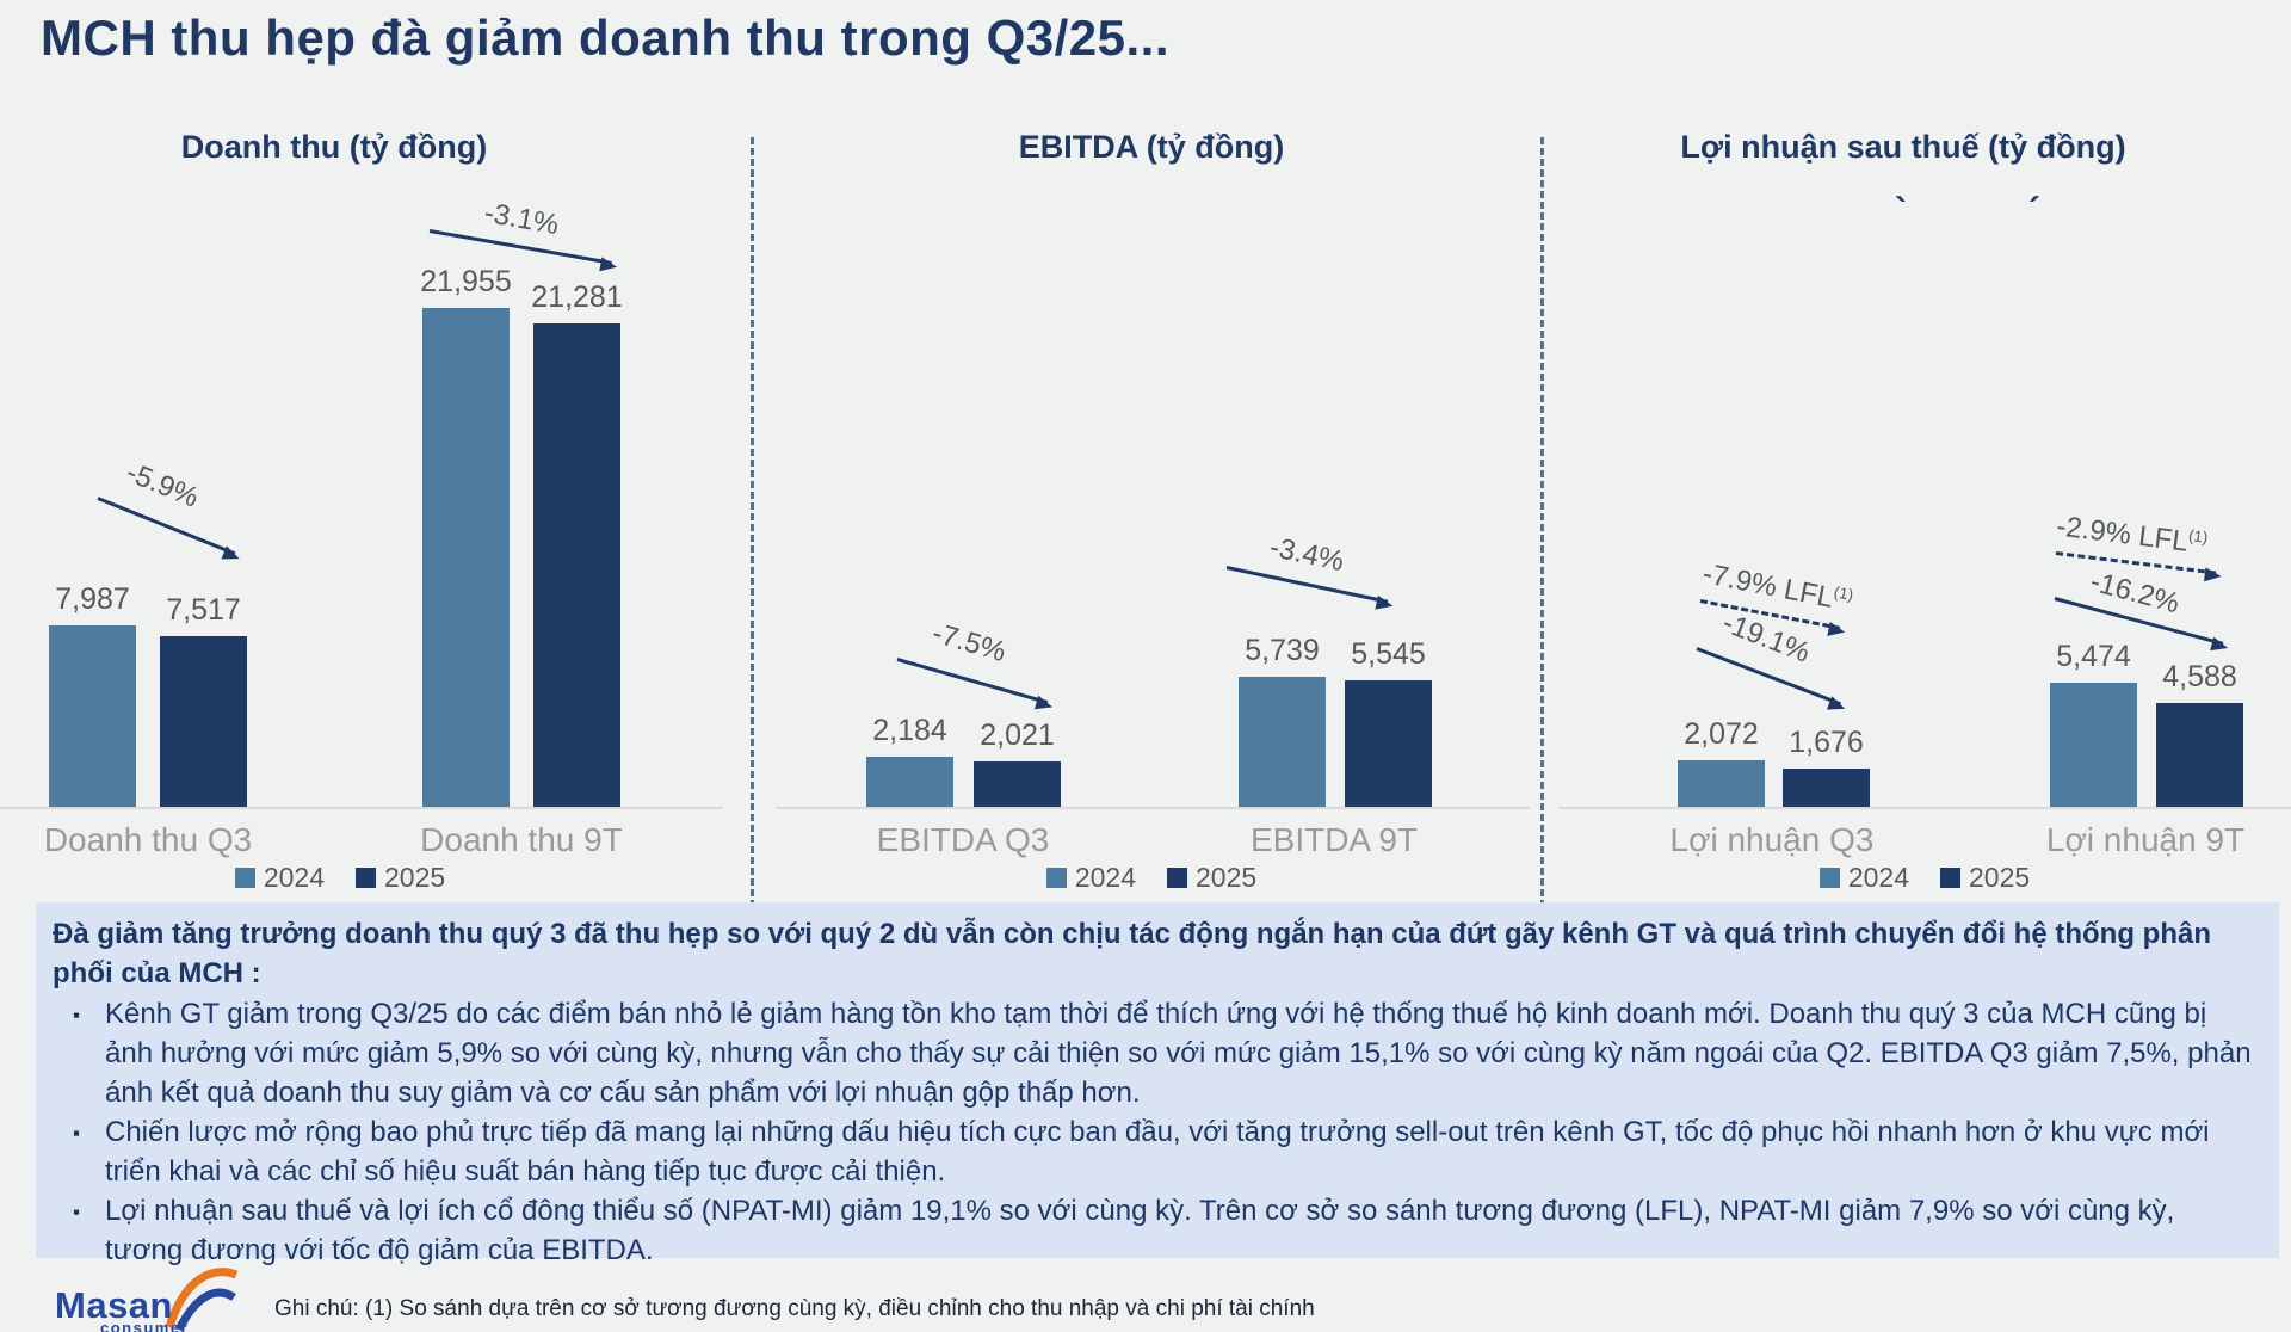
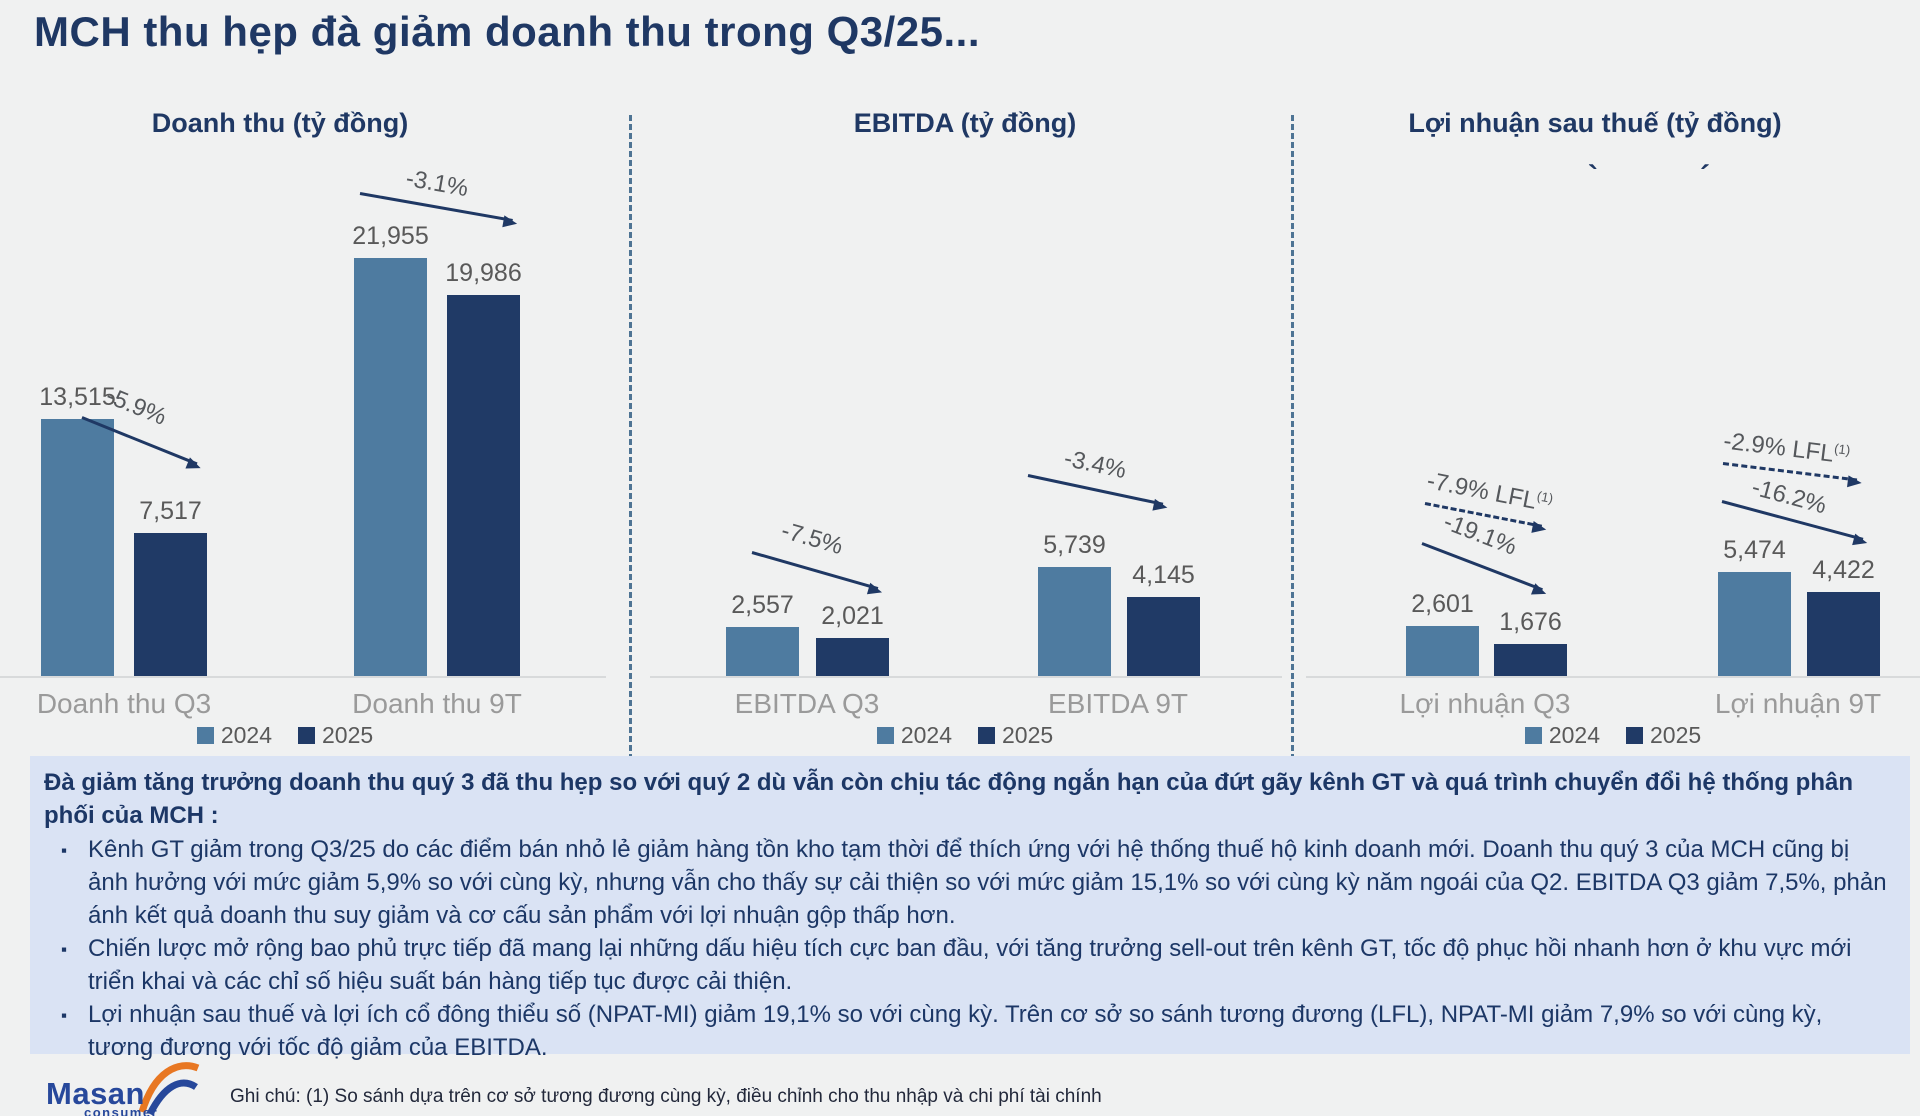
Doanh thu (tỷ đồng)/2024/Doanh thu Q3: 7,987 -> 13,515
Doanh thu (tỷ đồng)/2025/Doanh thu 9T: 21,281 -> 19,986
EBITDA (tỷ đồng)/2024/EBITDA Q3: 2,184 -> 2,557
EBITDA (tỷ đồng)/2025/EBITDA 9T: 5,545 -> 4,145
Lợi nhuận sau thuế (tỷ đồng)/2024/Lợi nhuận Q3: 2,072 -> 2,601
Lợi nhuận sau thuế (tỷ đồng)/2025/Lợi nhuận 9T: 4,588 -> 4,422
